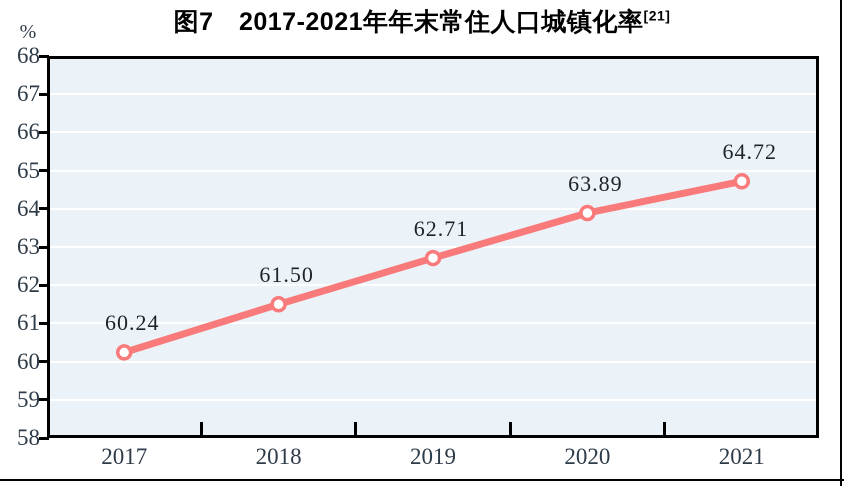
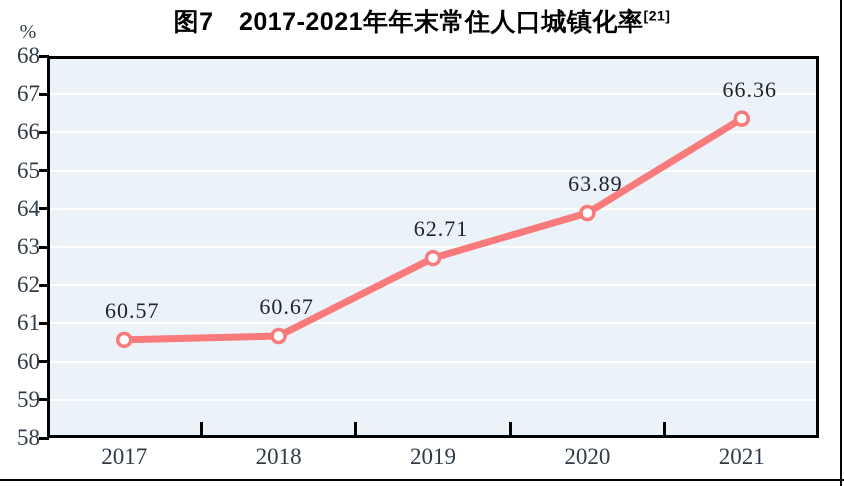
2017: 60.24 -> 60.57
2018: 61.50 -> 60.67
2021: 64.72 -> 66.36
